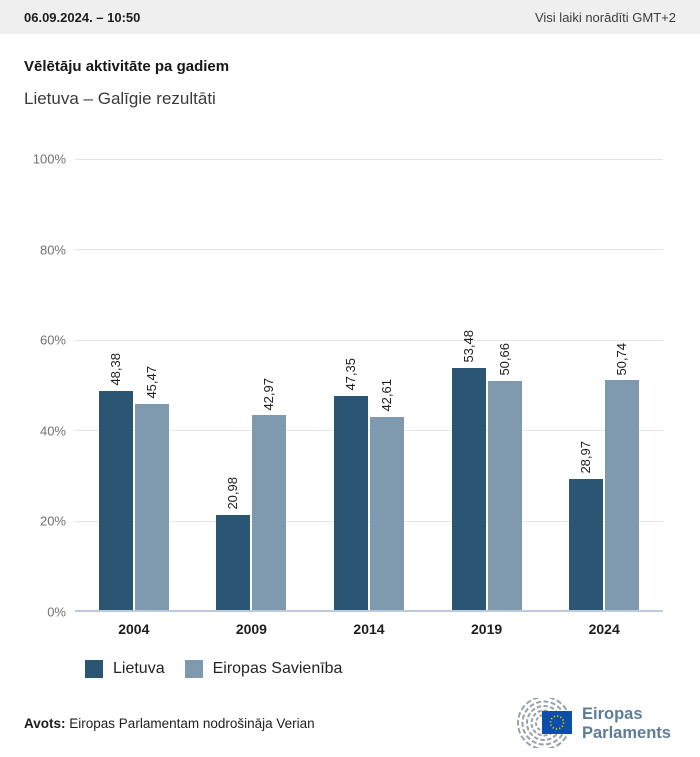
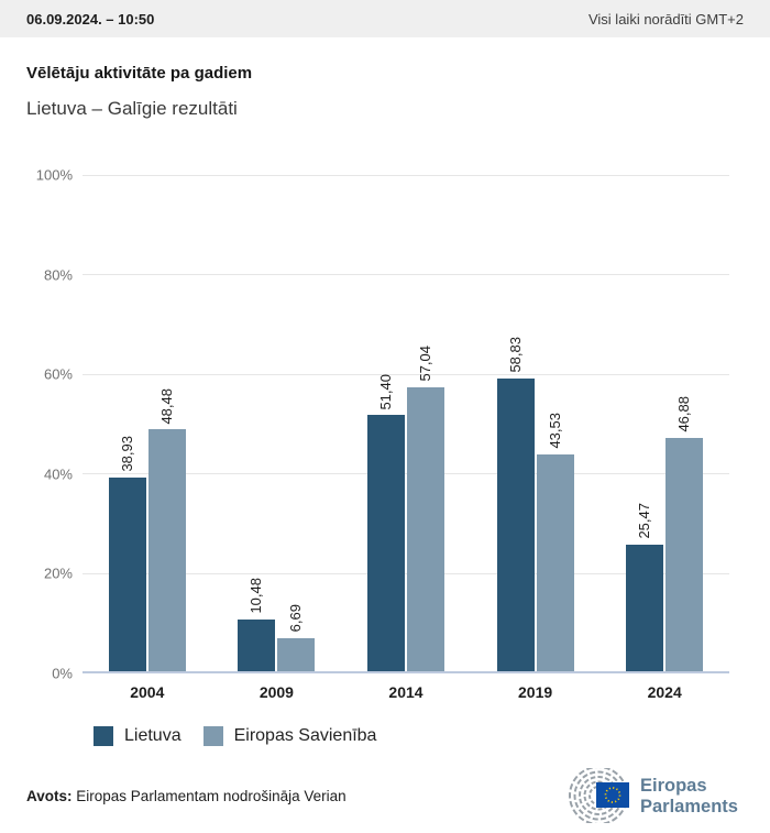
Lietuva/2004: 48,38 -> 38,93
Eiropas Savienība/2004: 45,47 -> 48,48
Lietuva/2009: 20,98 -> 10,48
Eiropas Savienība/2009: 42,97 -> 6,69
Lietuva/2014: 47,35 -> 51,40
Eiropas Savienība/2014: 42,61 -> 57,04
Lietuva/2019: 53,48 -> 58,83
Eiropas Savienība/2019: 50,66 -> 43,53
Lietuva/2024: 28,97 -> 25,47
Eiropas Savienība/2024: 50,74 -> 46,88
